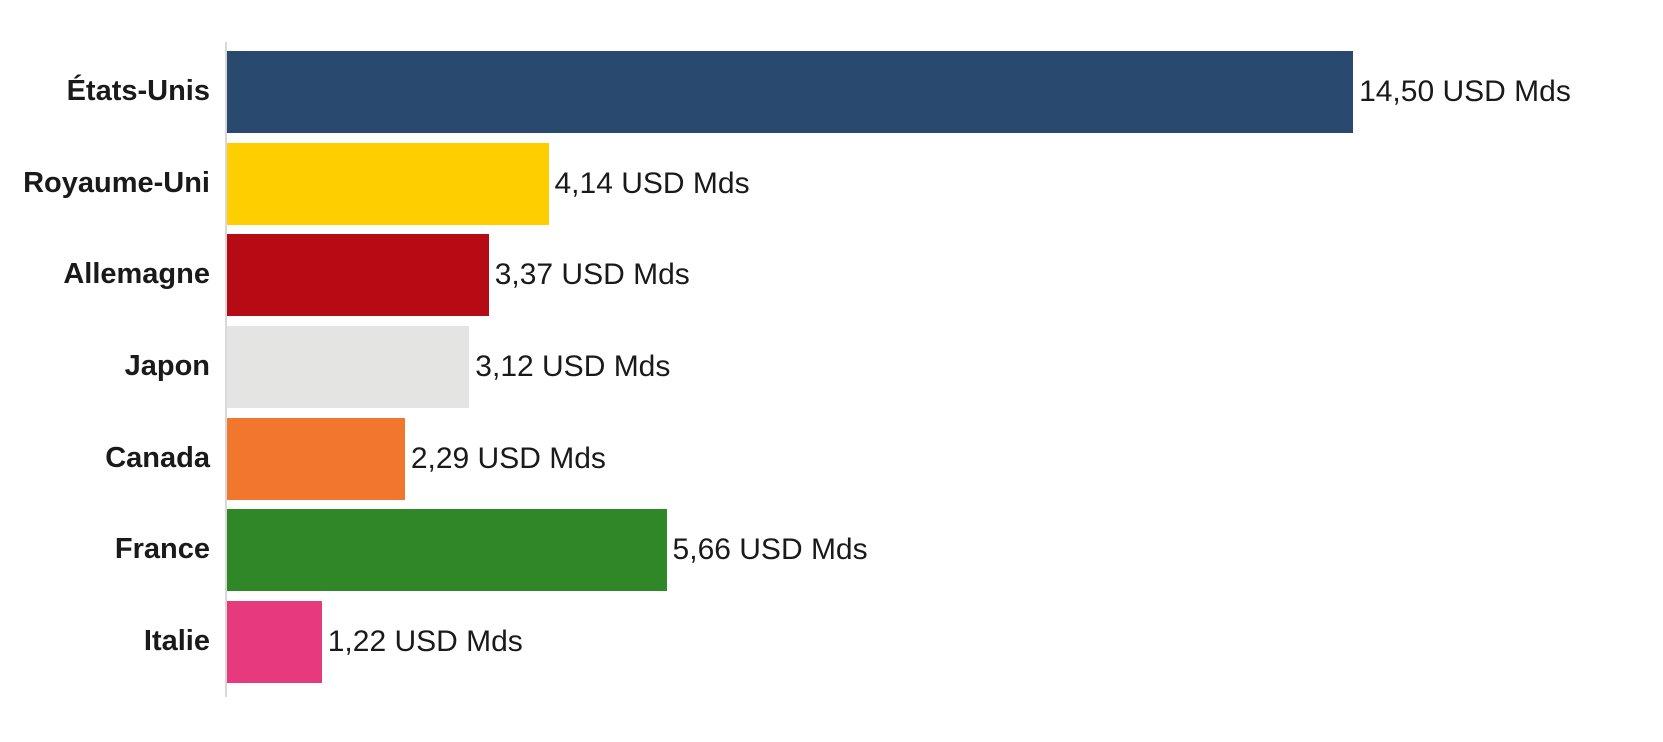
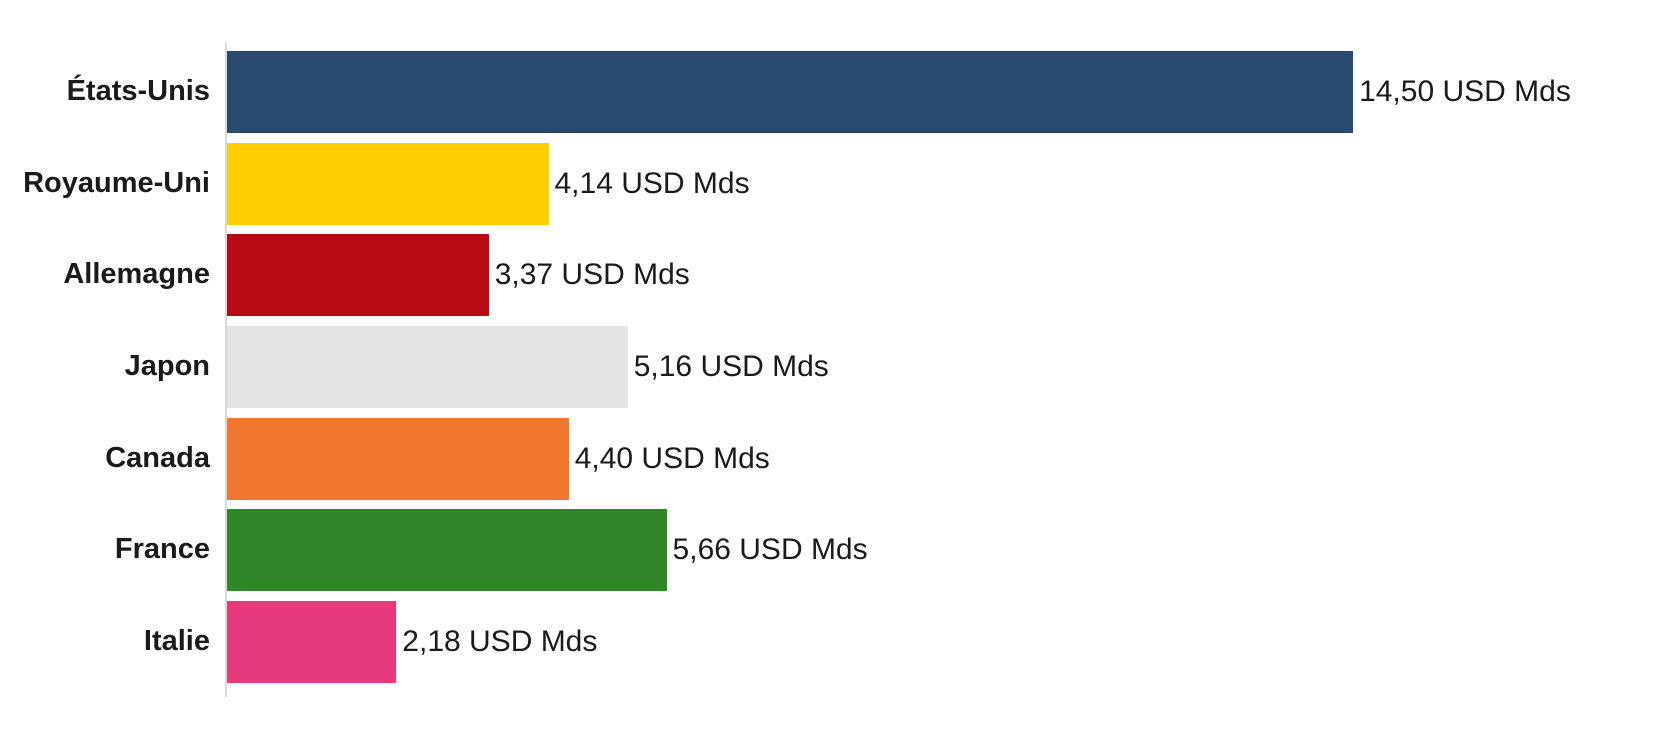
Japon: 3,12 -> 5,16
Canada: 2,29 -> 4,40
Italie: 1,22 -> 2,18
